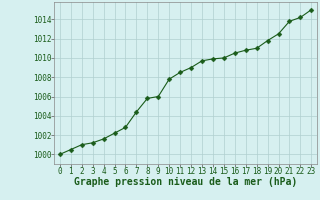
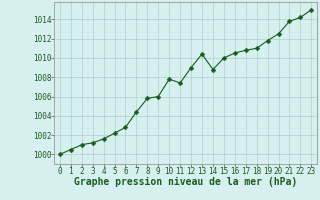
11: 1008.5 -> 1007.4
13: 1009.7 -> 1010.4
14: 1009.9 -> 1008.8
